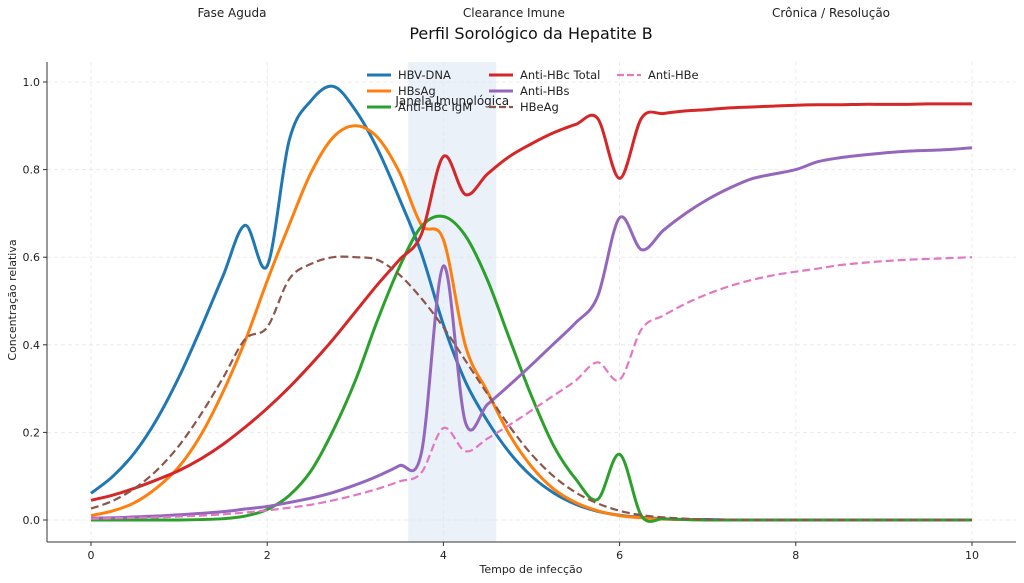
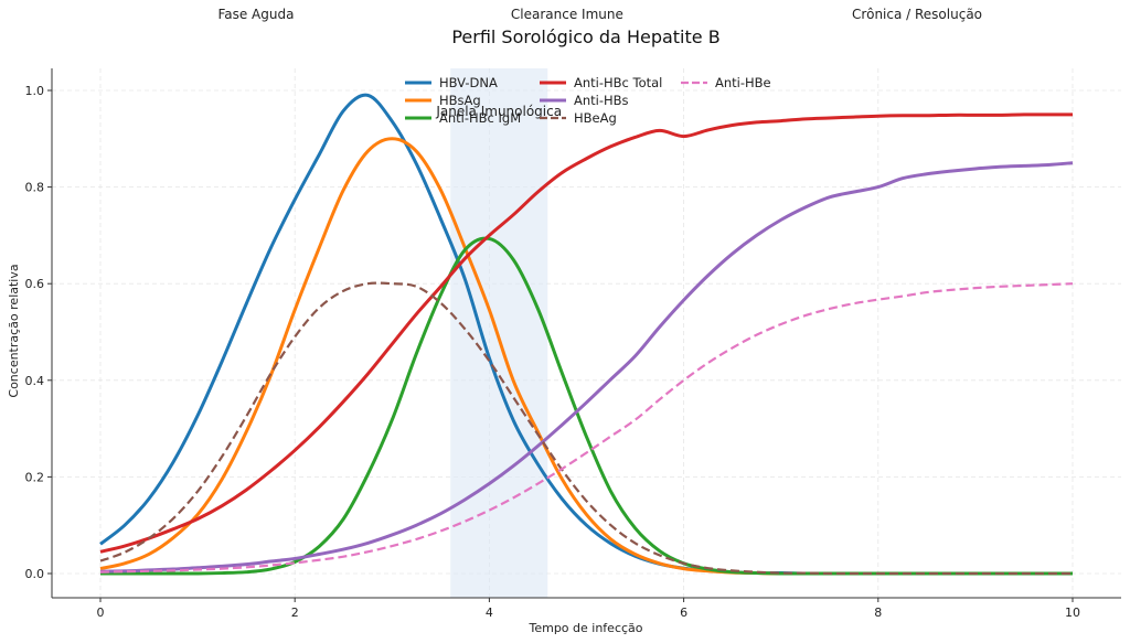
HBV-DNA/2: 0.58 -> 0.77
HBeAg/2: 0.44 -> 0.49
HBsAg/4: 0.64 -> 0.55
Anti-HBc Total/4: 0.83 -> 0.70
Anti-HBs/4: 0.58 -> 0.19
Anti-HBe/4: 0.21 -> 0.13
Anti-HBc IgM/6: 0.15 -> 0.02
Anti-HBc Total/6: 0.78 -> 0.91
Anti-HBs/6: 0.69 -> 0.57
Anti-HBe/6: 0.32 -> 0.40
